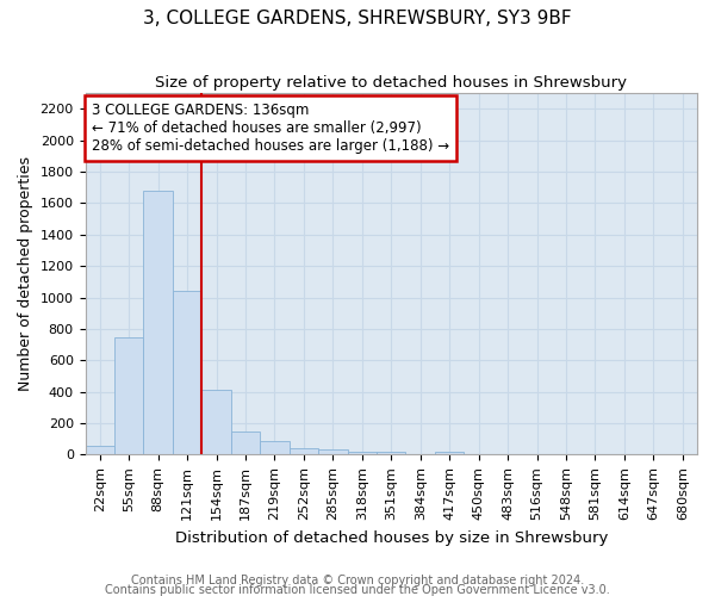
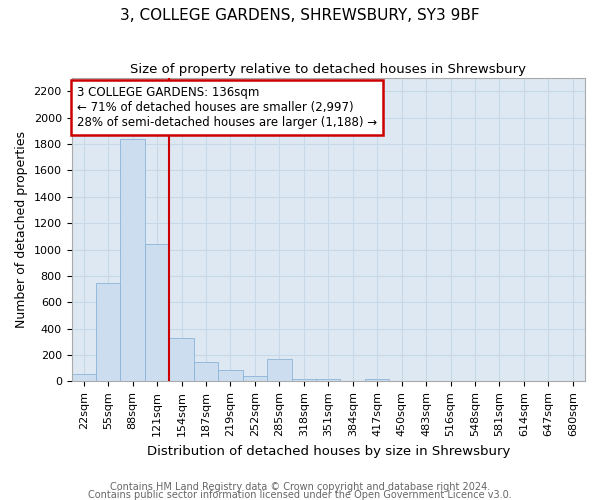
88sqm: 1680 -> 1840
154sqm: 420 -> 330
285sqm: 40 -> 170
